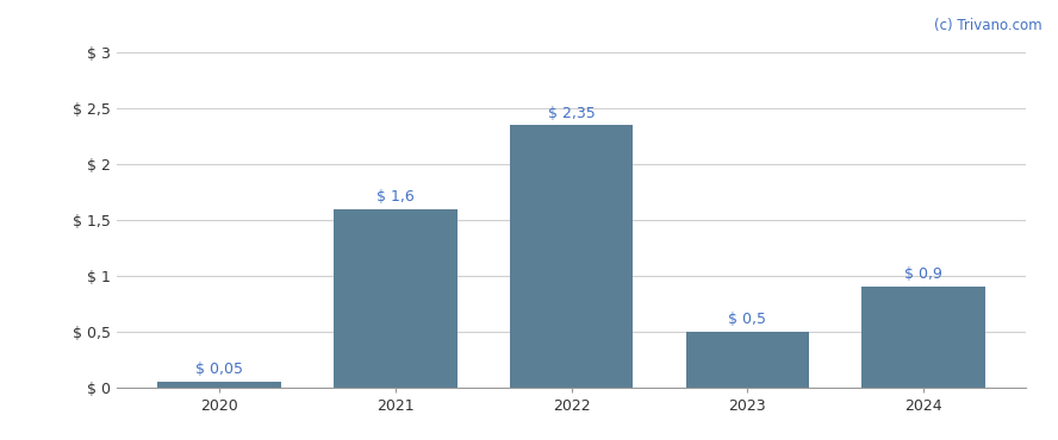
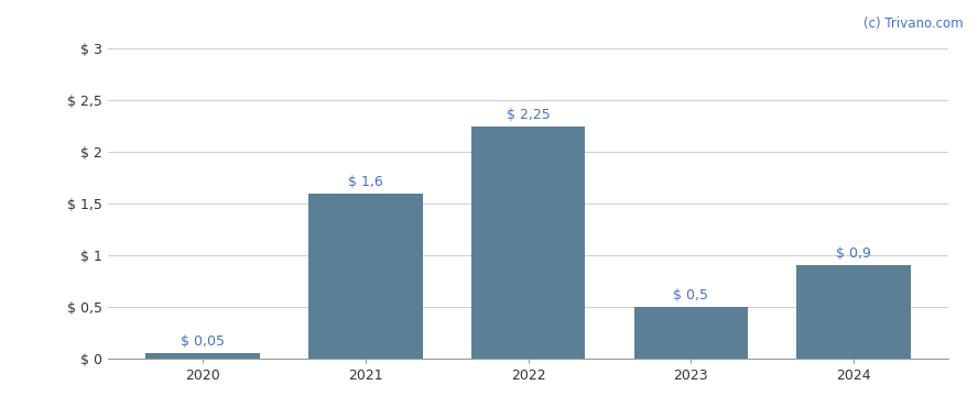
2022: 2,35 -> 2,25
